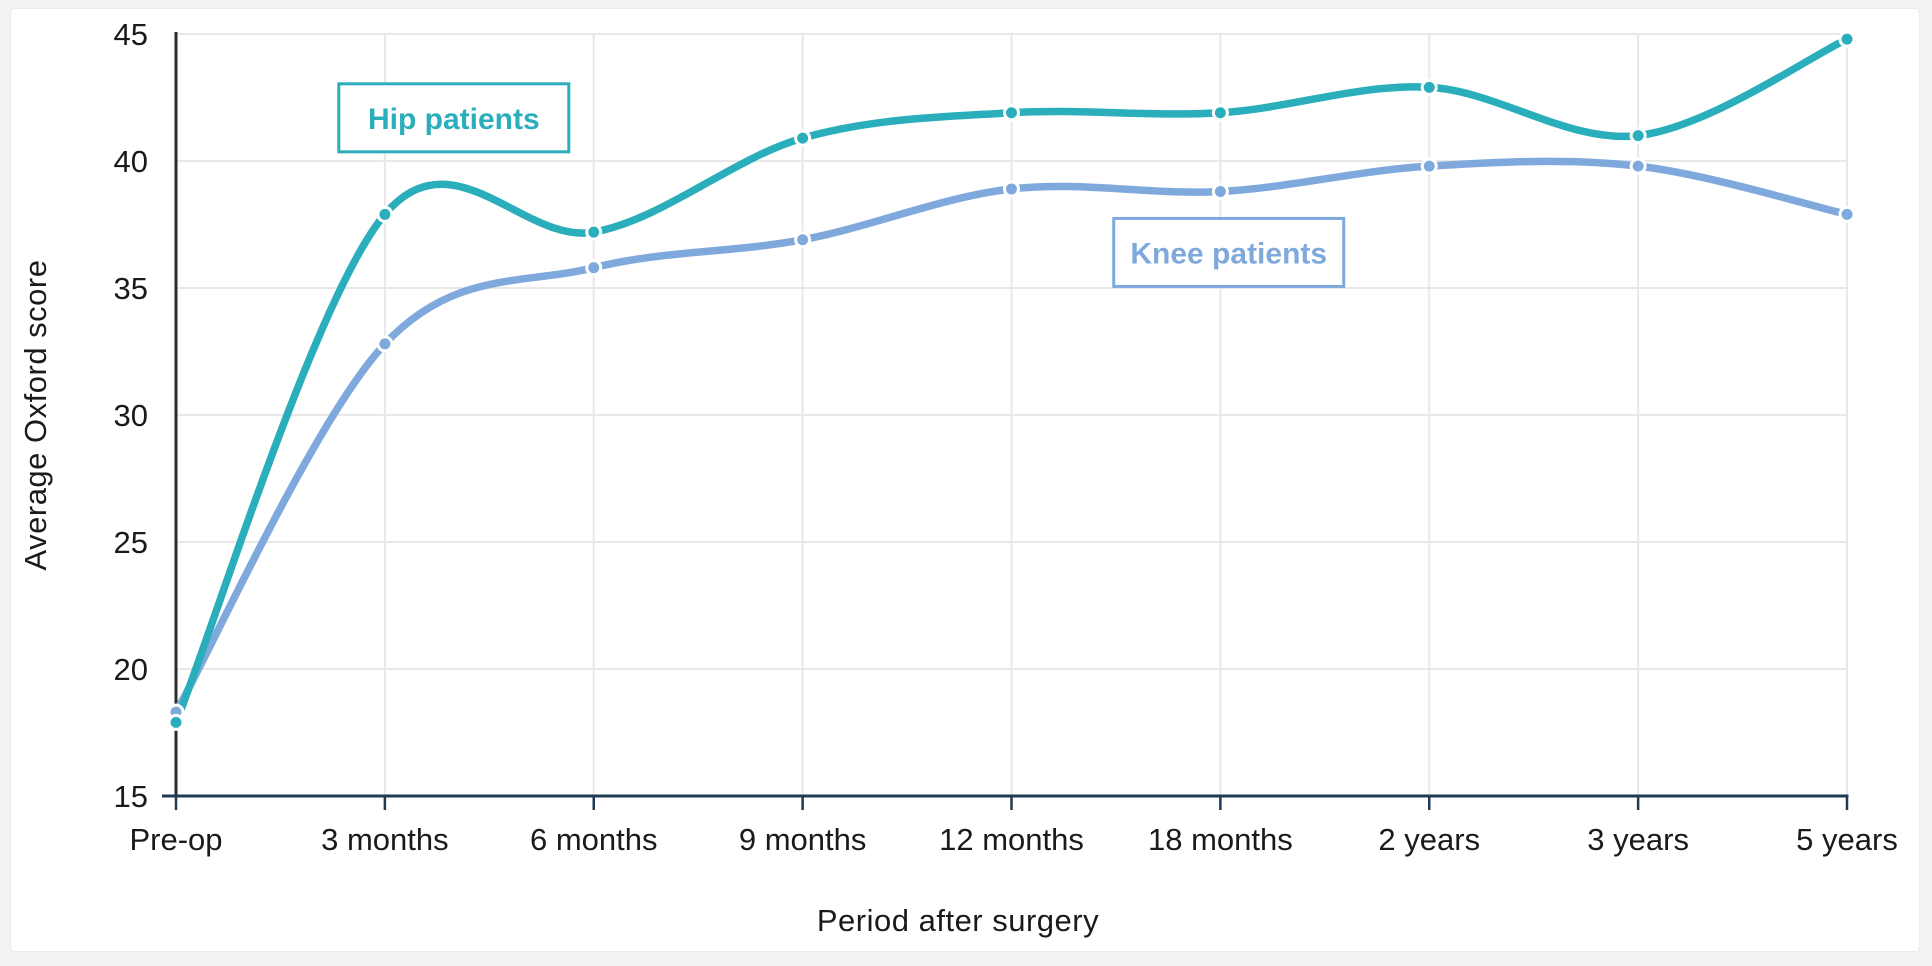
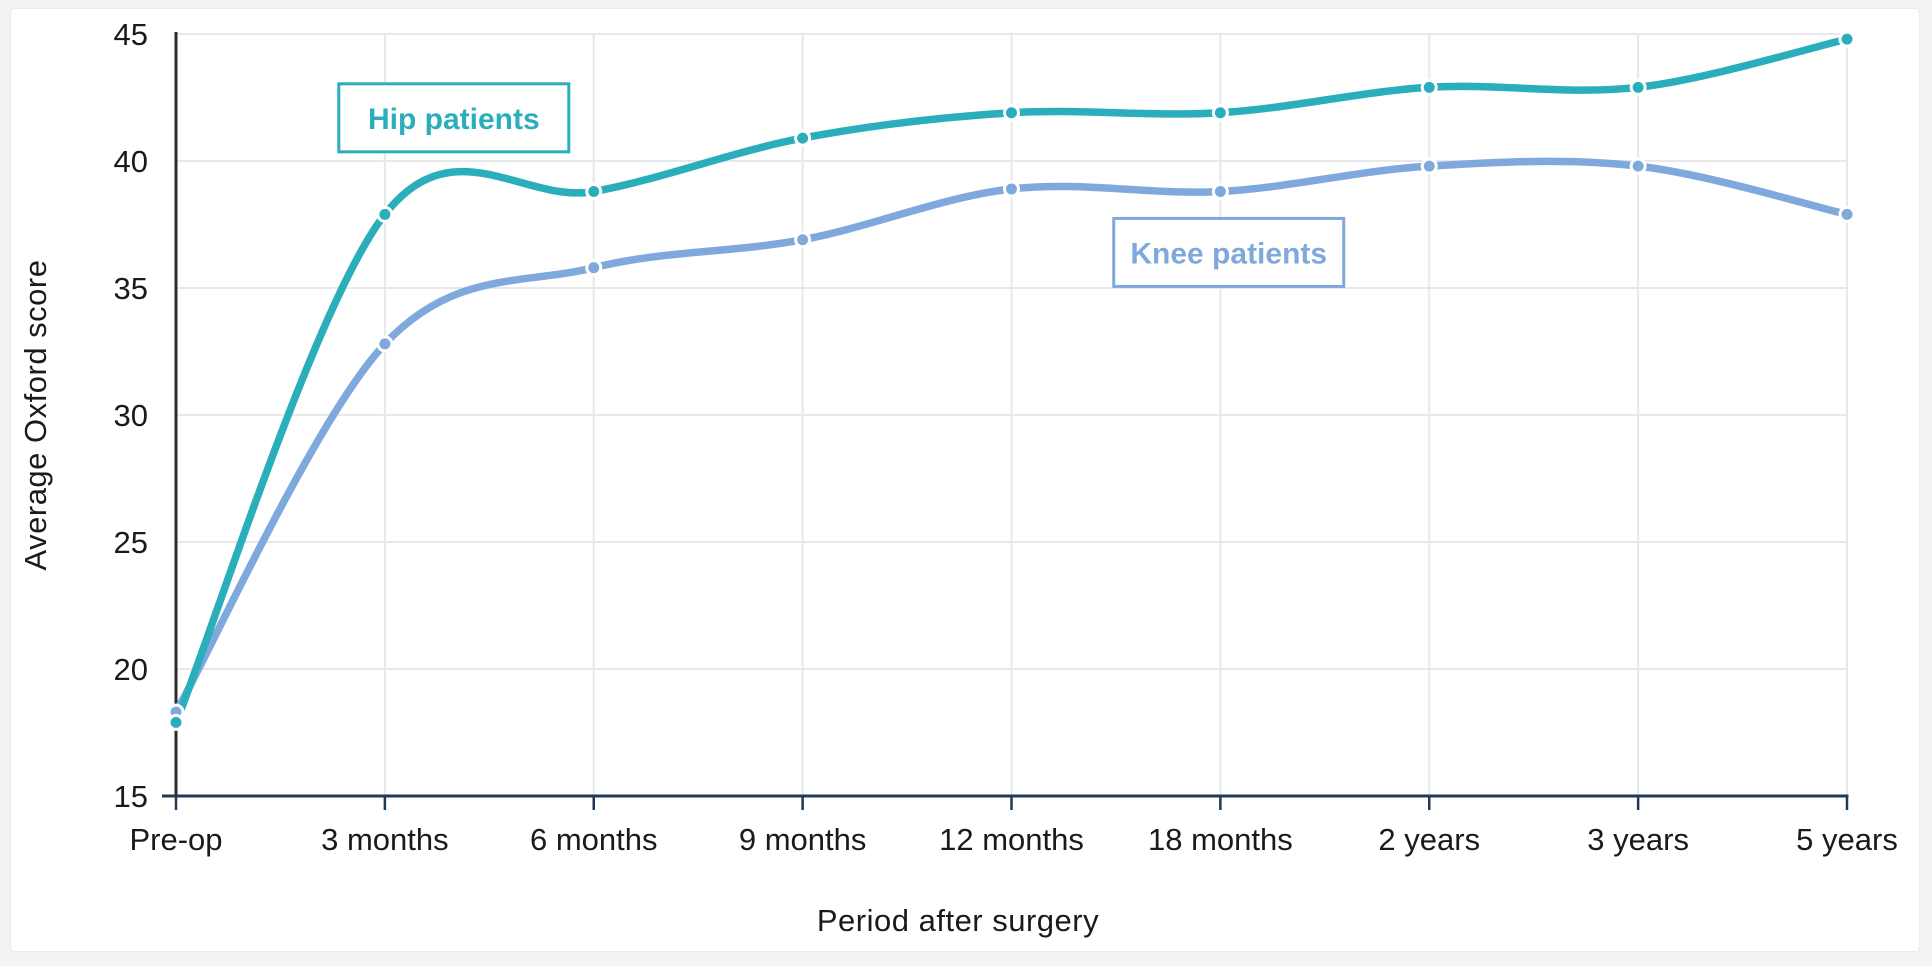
Hip patients/6 months: 37.2 -> 38.8
Hip patients/3 years: 41.0 -> 42.9
